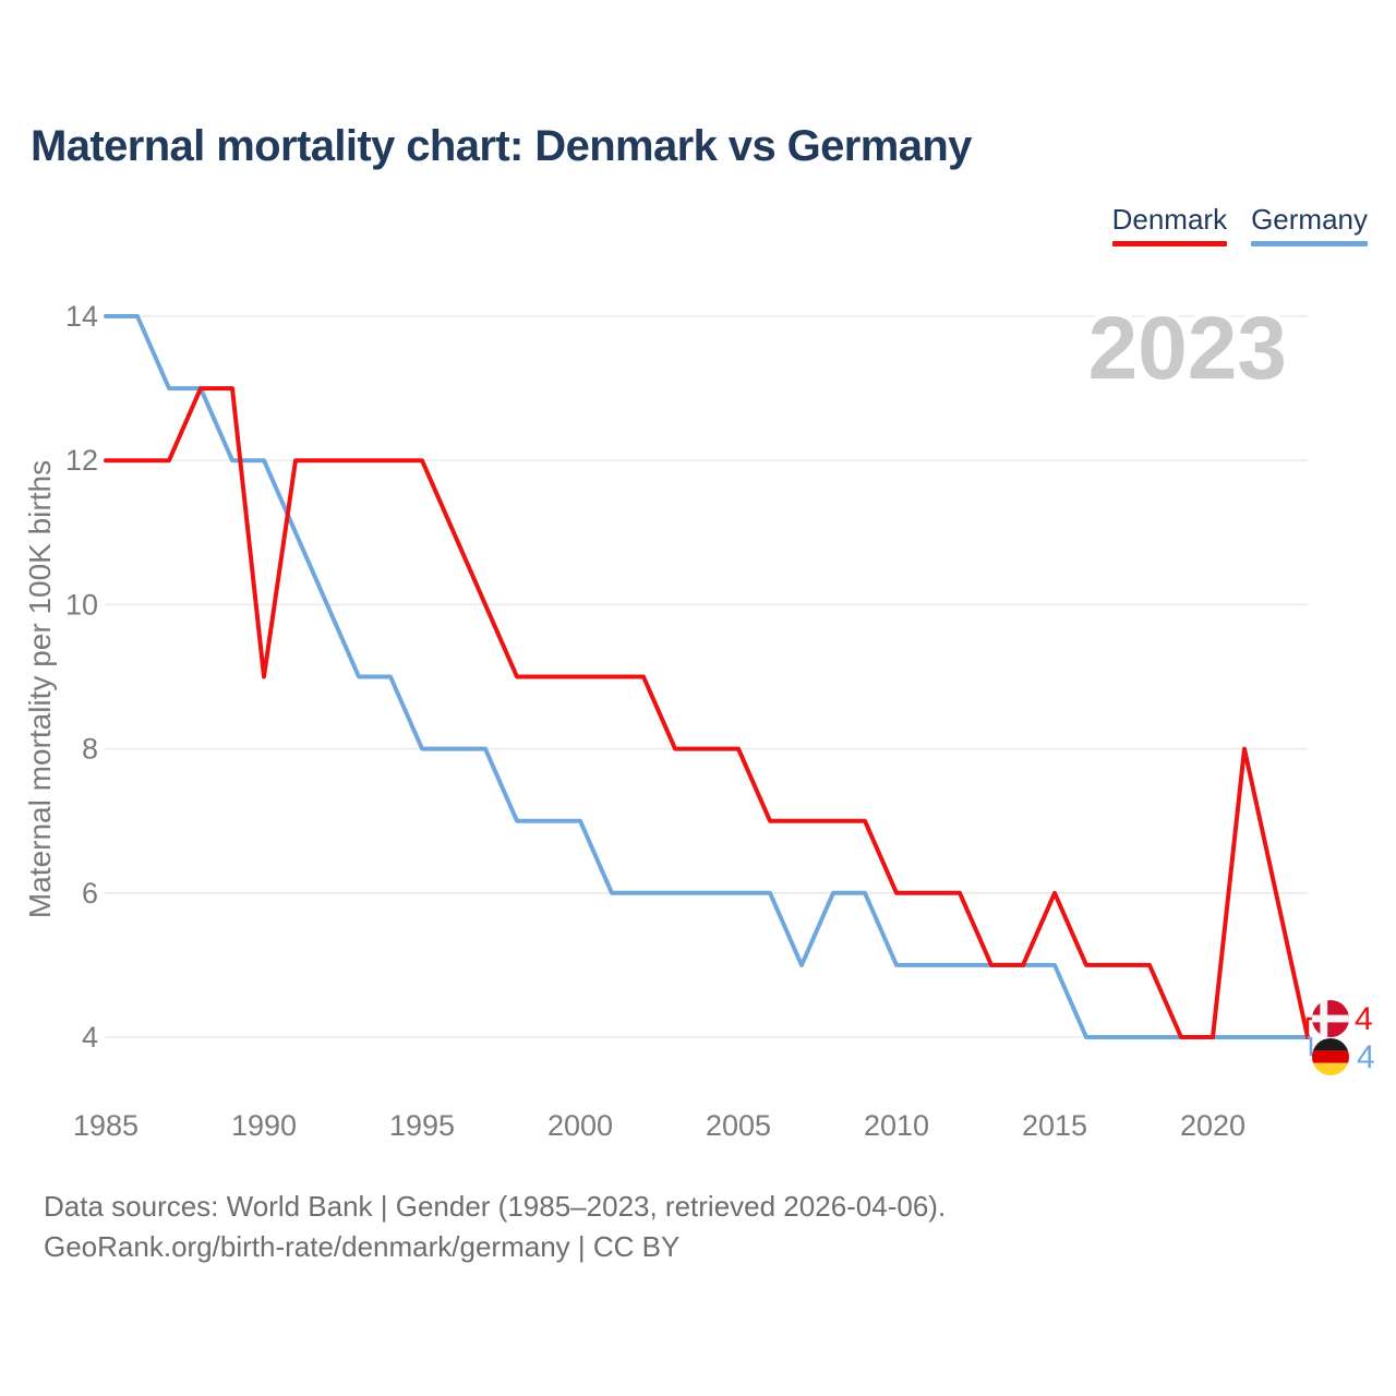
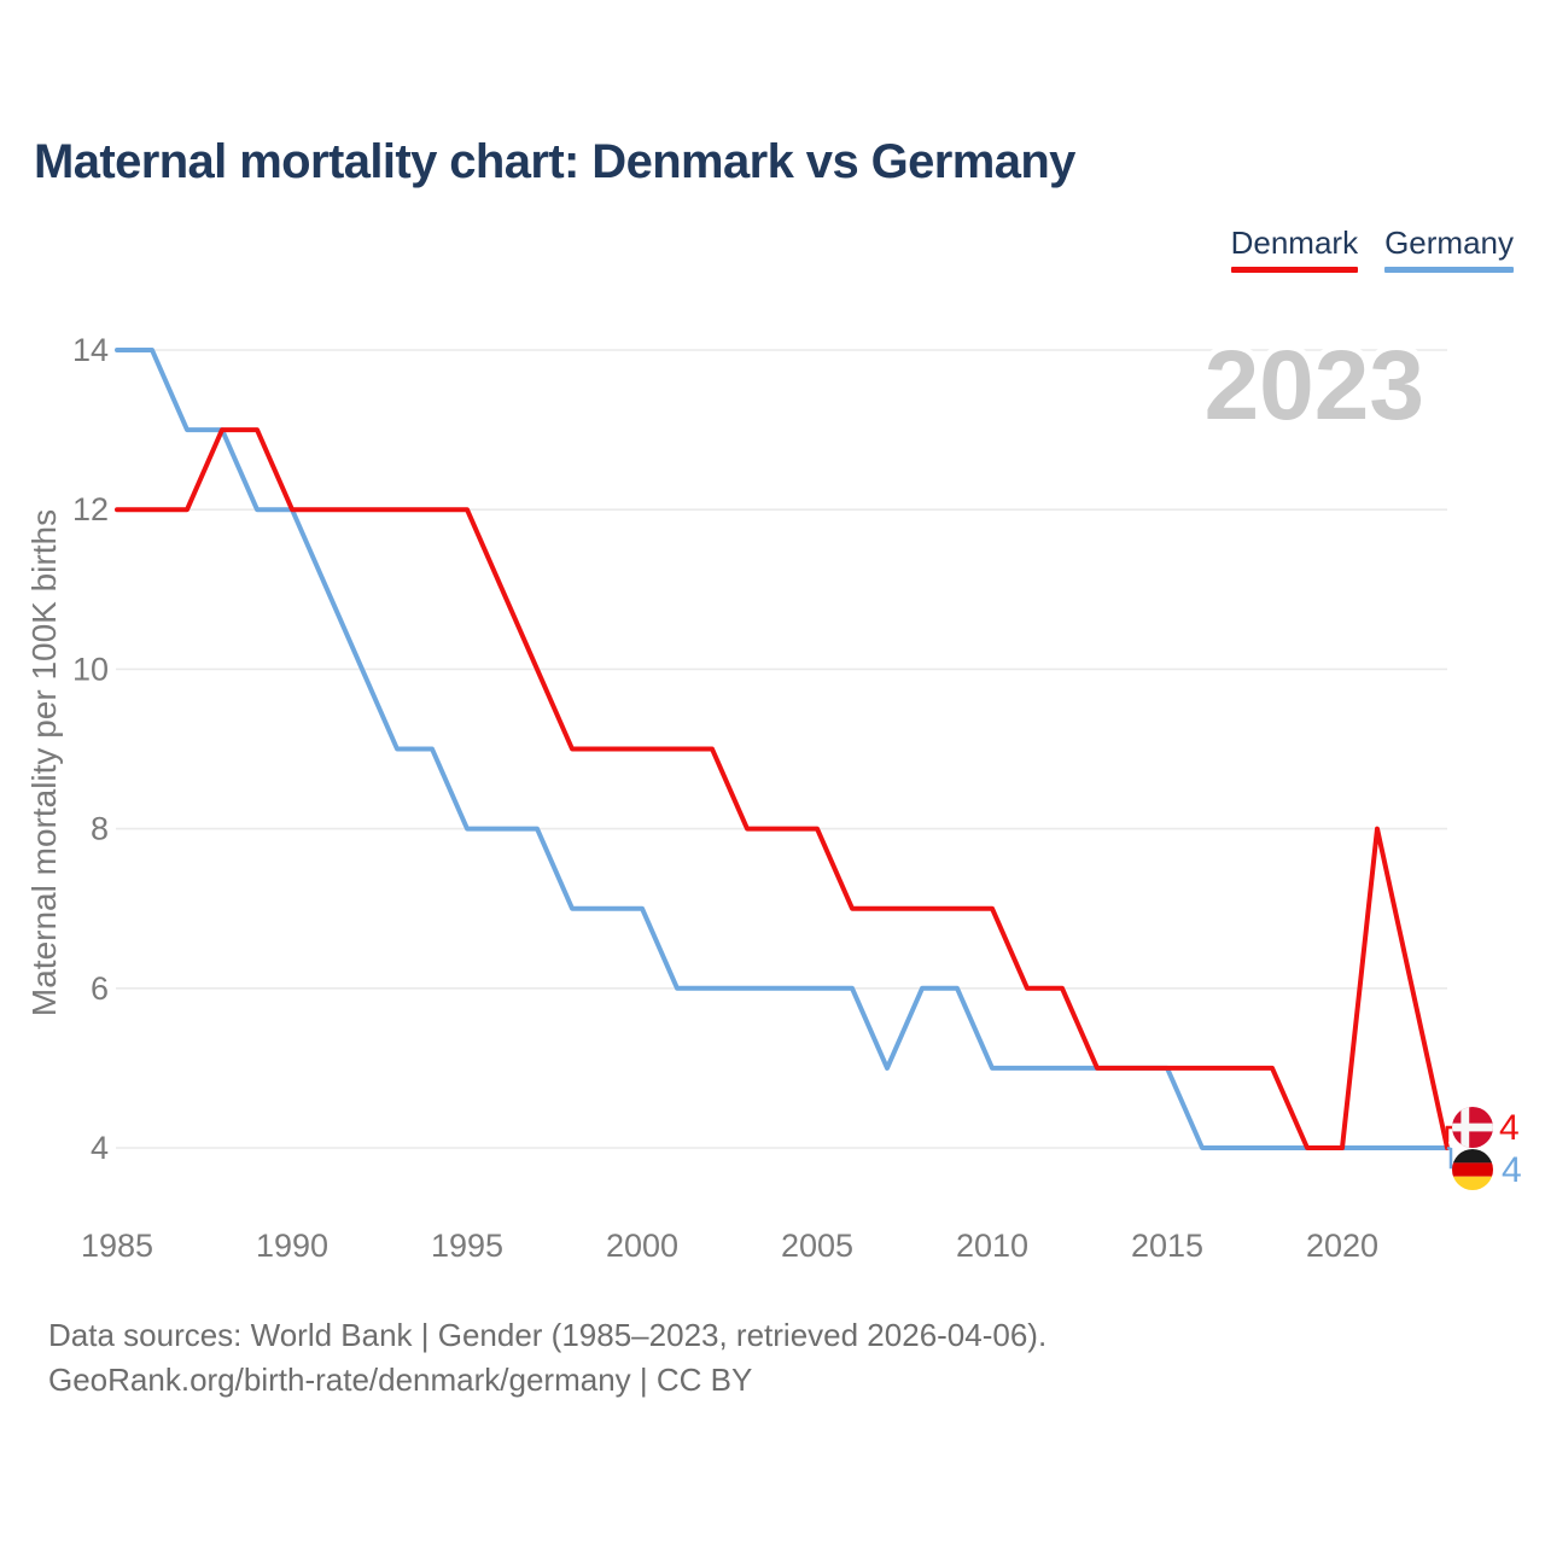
Denmark/1990: 9 -> 12
Denmark/2010: 6 -> 7
Denmark/2015: 6 -> 5
